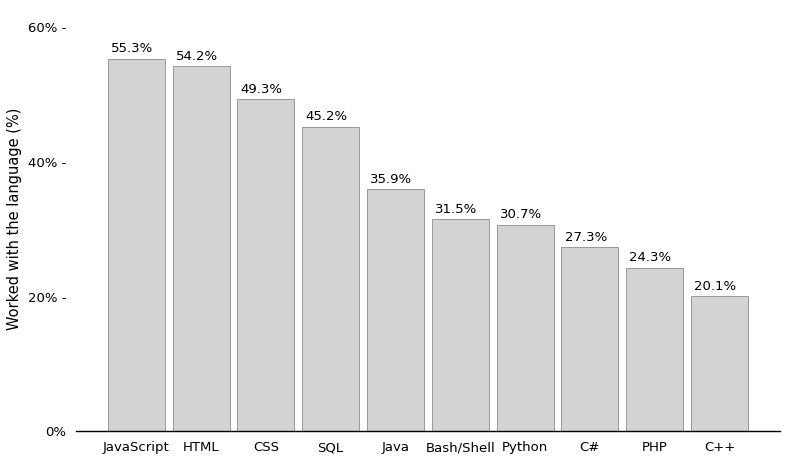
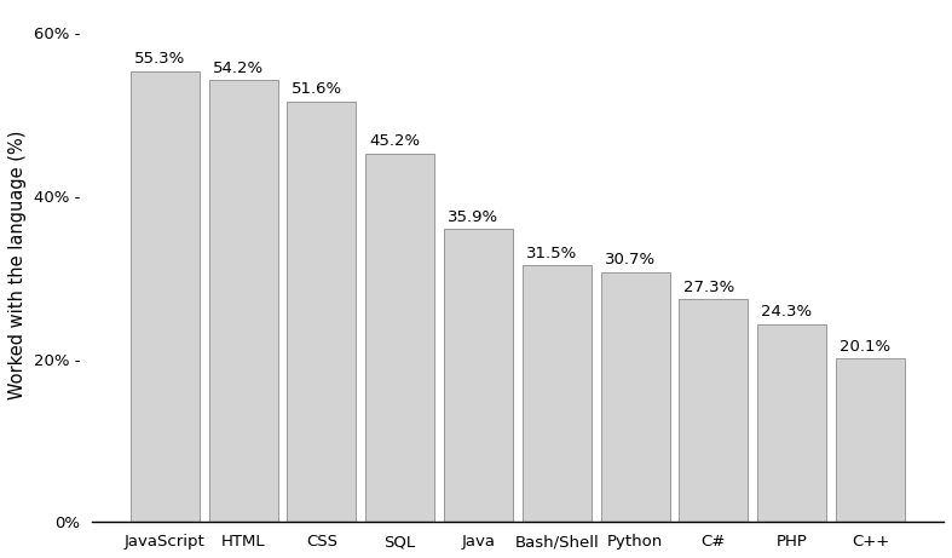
CSS: 49.3% -> 51.6%
